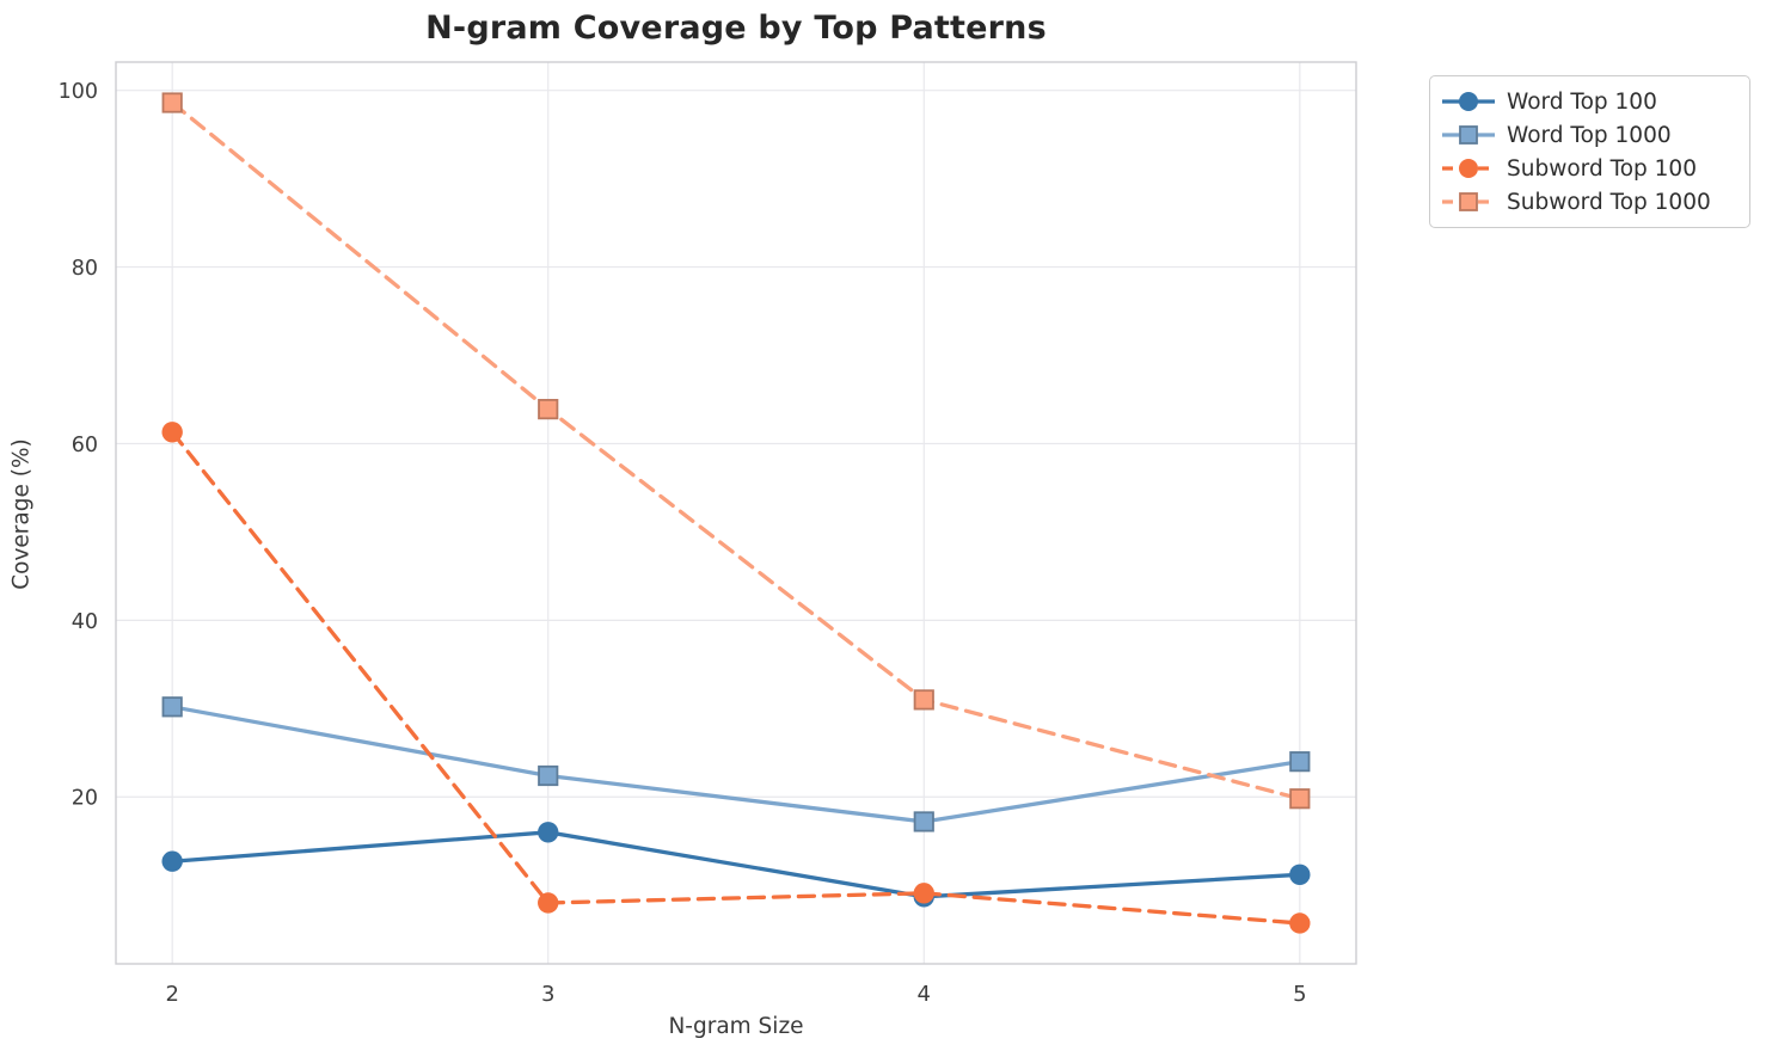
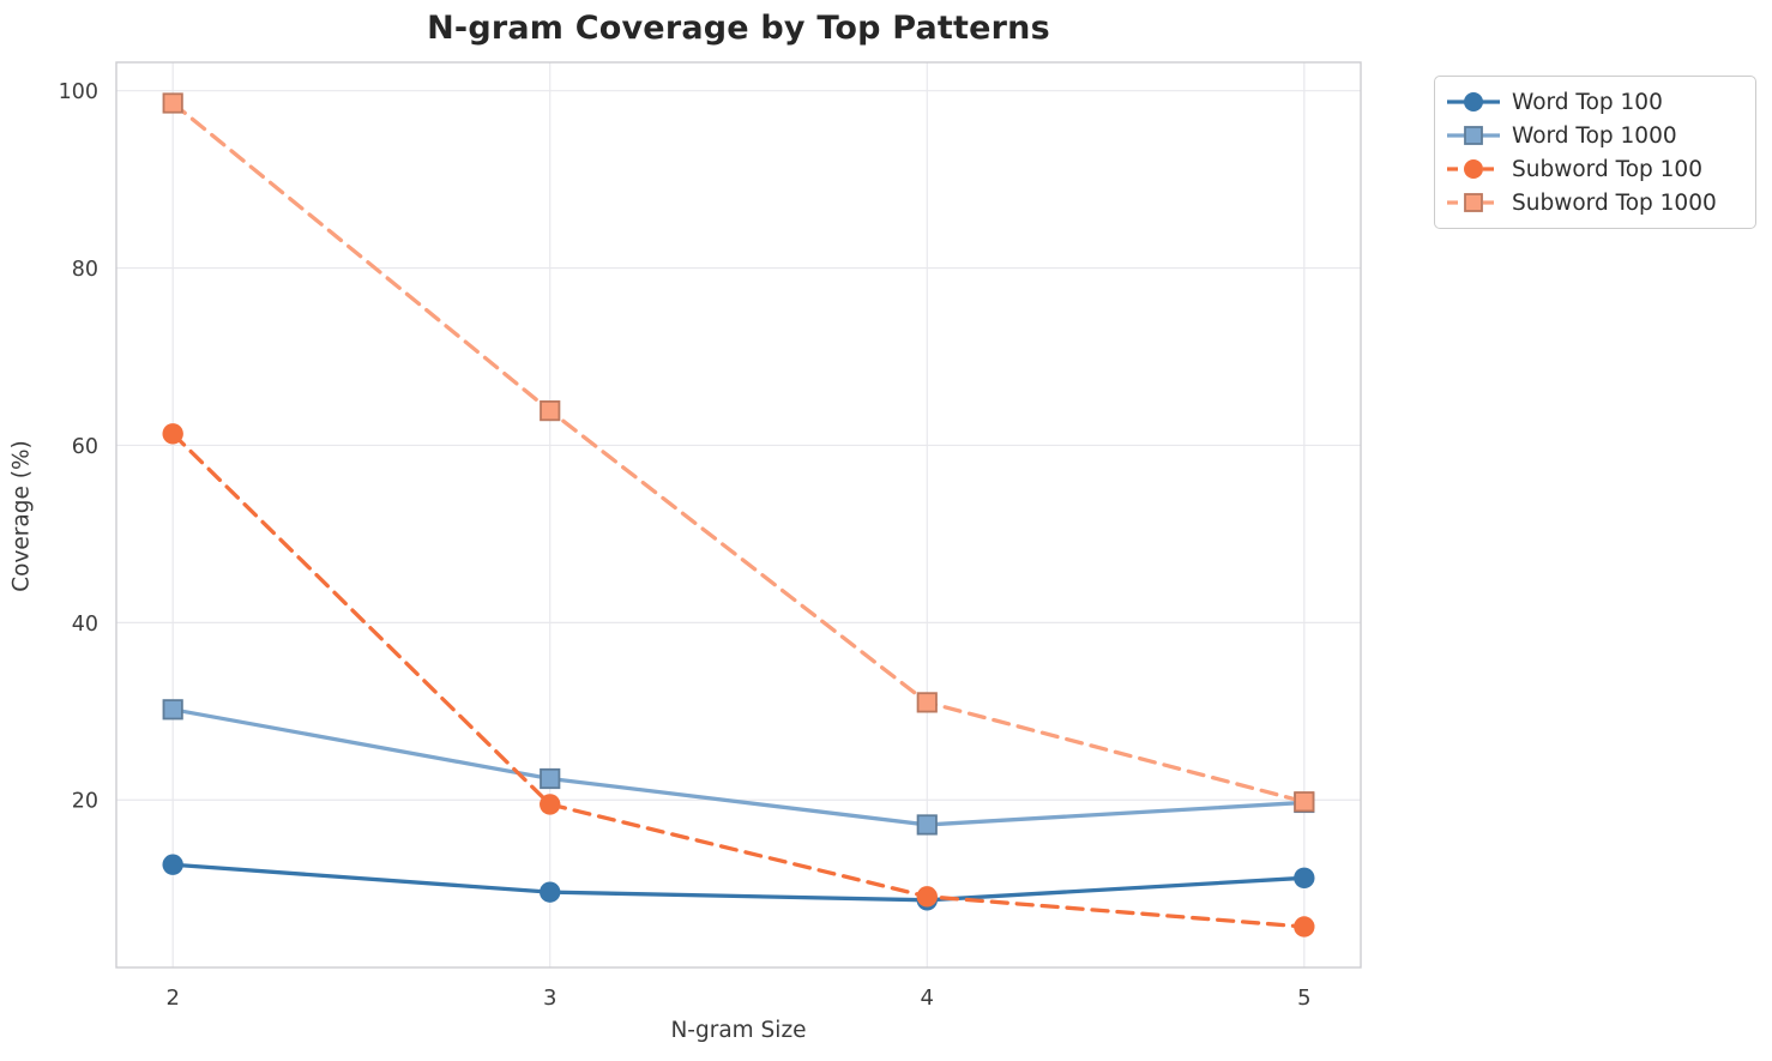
Word Top 100/3: 16 -> 10
Subword Top 100/3: 8 -> 20
Word Top 1000/5: 24 -> 20
